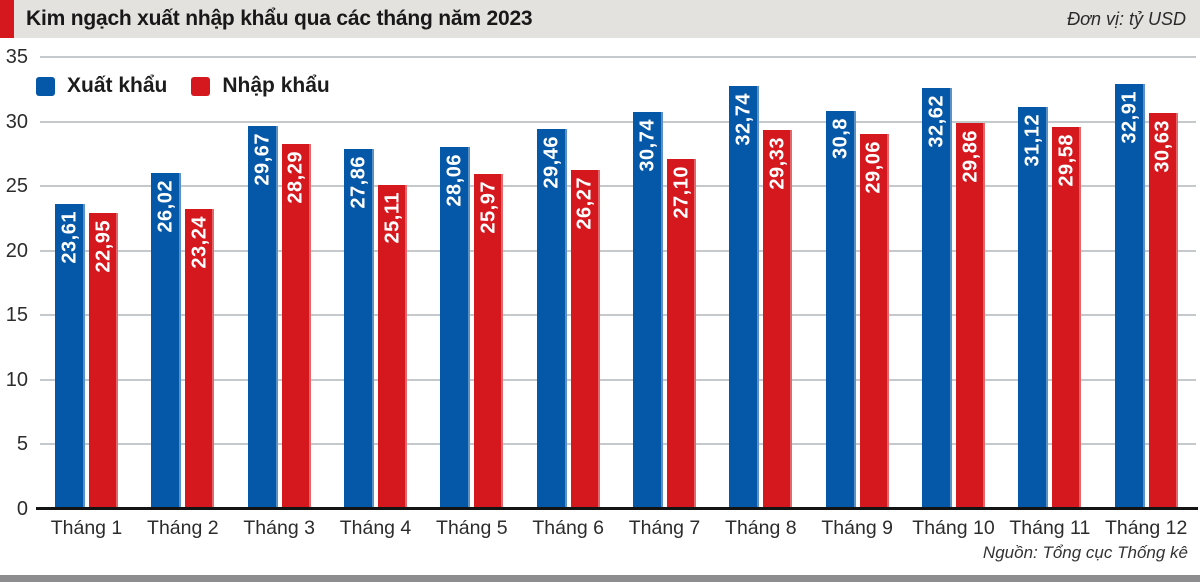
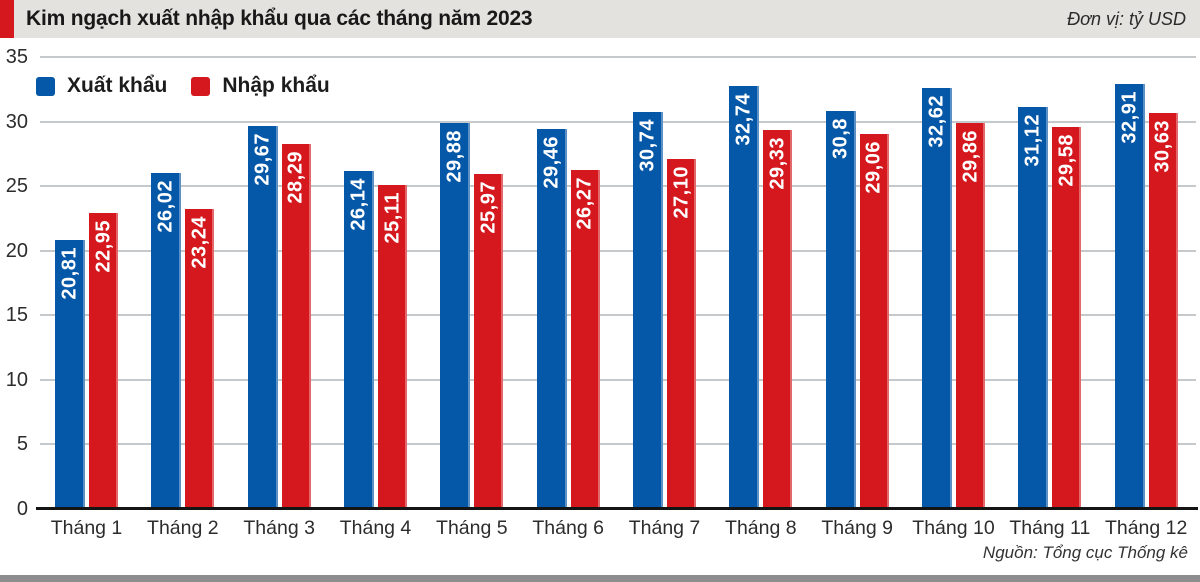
Xuất khẩu/Tháng 1: 23,61 -> 20,81
Xuất khẩu/Tháng 4: 27,86 -> 26,14
Xuất khẩu/Tháng 5: 28,06 -> 29,88
